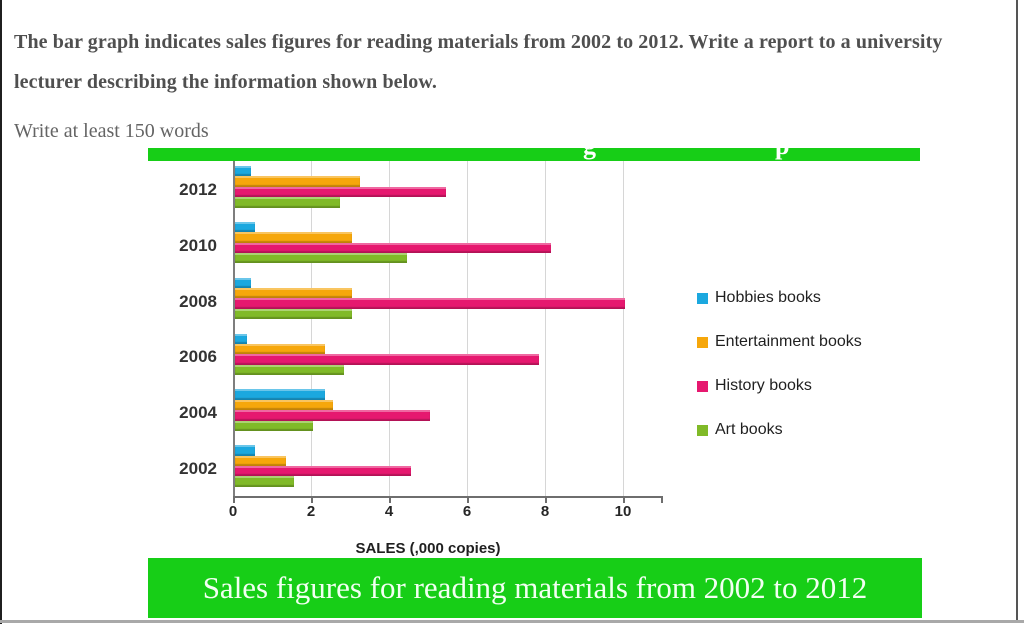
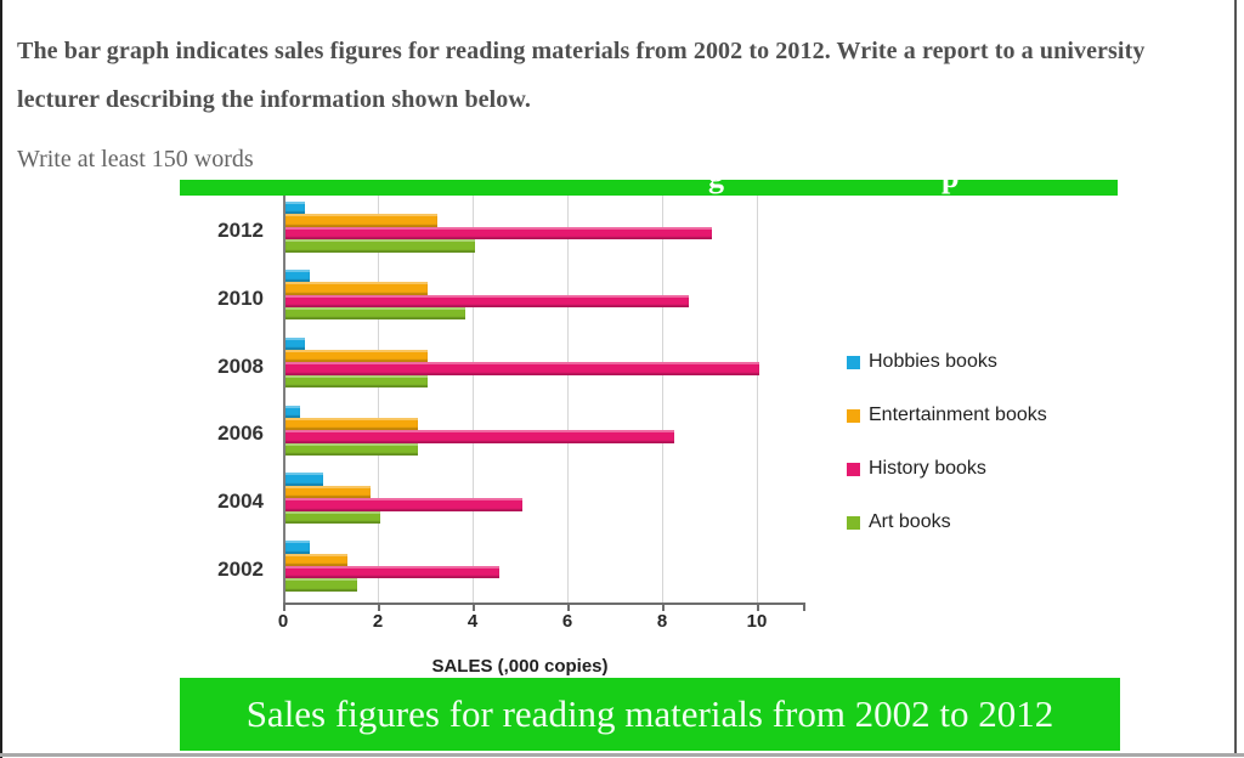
History books/2012: 5.4 -> 9.0
Art books/2012: 2.7 -> 4.0
History books/2010: 8.1 -> 8.5
Art books/2010: 4.4 -> 3.8
Entertainment books/2006: 2.3 -> 2.8
History books/2006: 7.8 -> 8.2
Hobbies books/2004: 2.3 -> 0.8
Entertainment books/2004: 2.5 -> 1.8
